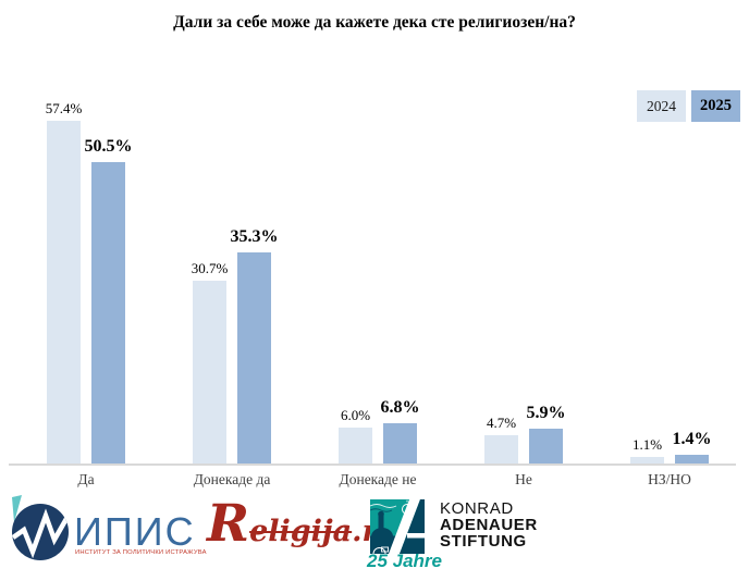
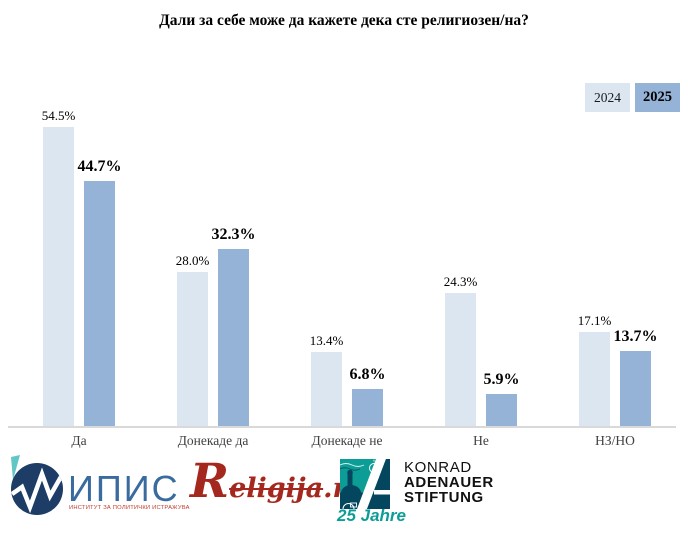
2024/Да: 57.4% -> 54.5%
2025/Да: 50.5% -> 44.7%
2024/Донекаде да: 30.7% -> 28.0%
2025/Донекаде да: 35.3% -> 32.3%
2024/Донекаде не: 6.0% -> 13.4%
2024/Не: 4.7% -> 24.3%
2024/НЗ/НО: 1.1% -> 17.1%
2025/НЗ/НО: 1.4% -> 13.7%
